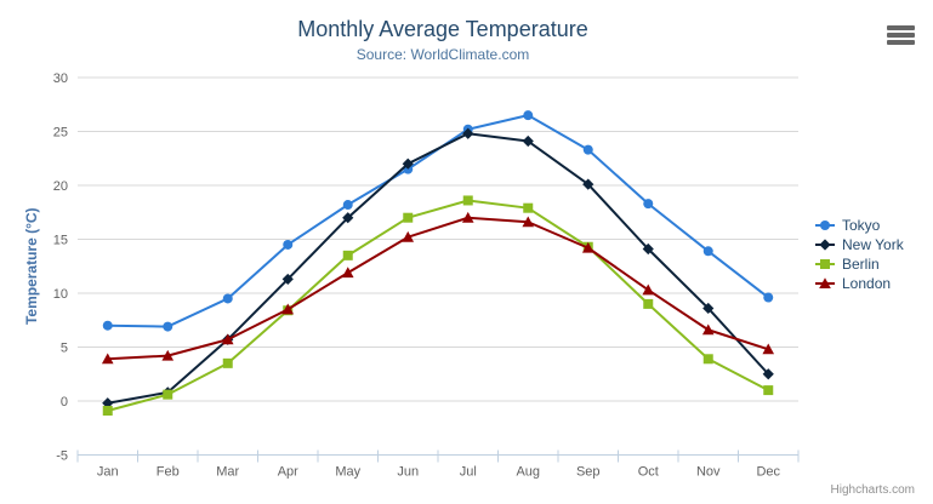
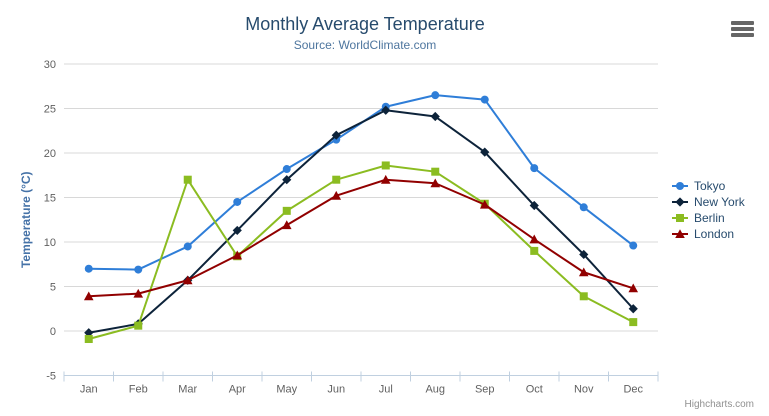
Berlin/Mar: 4 -> 17
Tokyo/Sep: 23 -> 26
